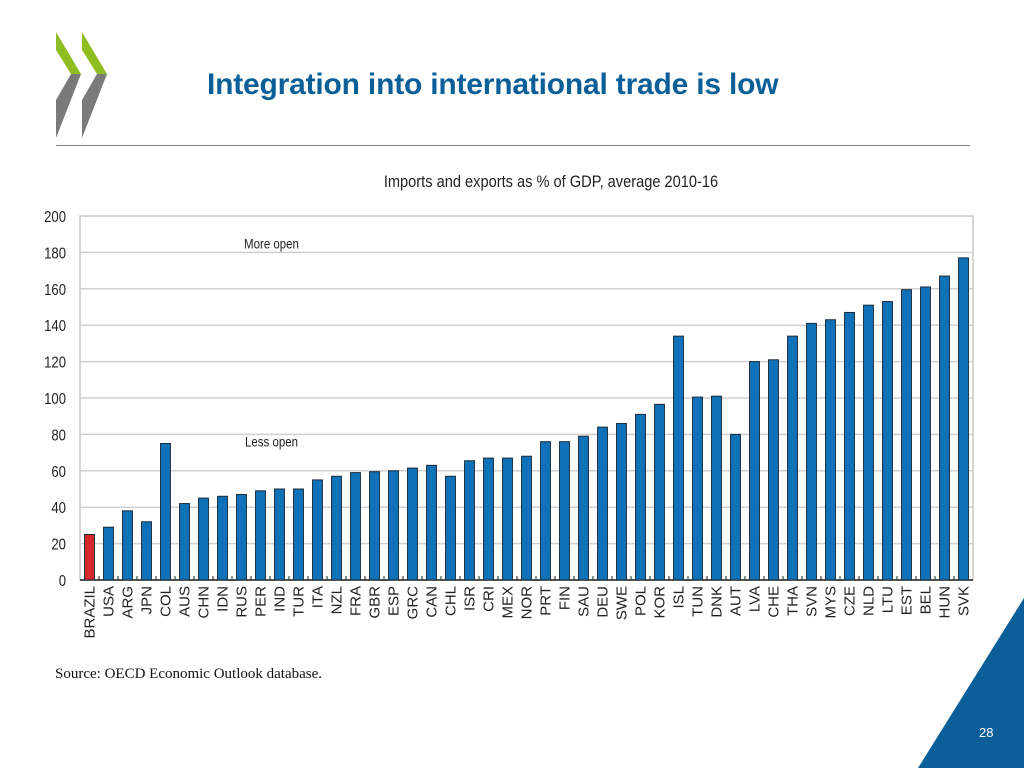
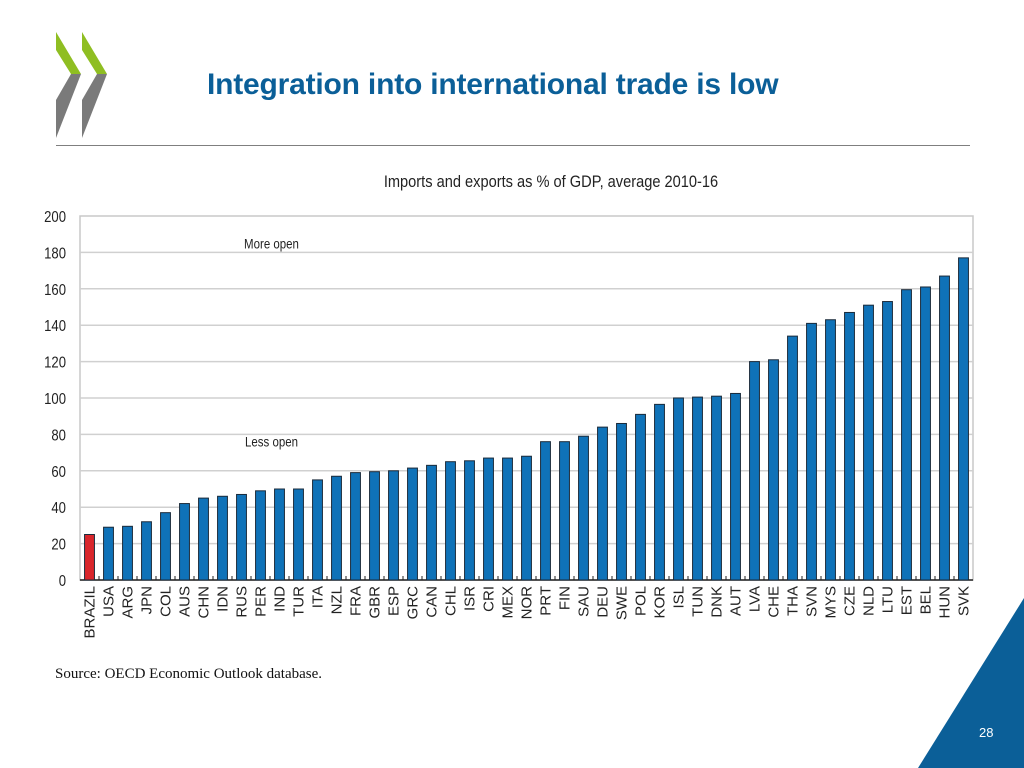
ARG: 38 -> 30
COL: 75 -> 37
CHL: 57 -> 65
ISL: 134 -> 100
AUT: 80 -> 102
